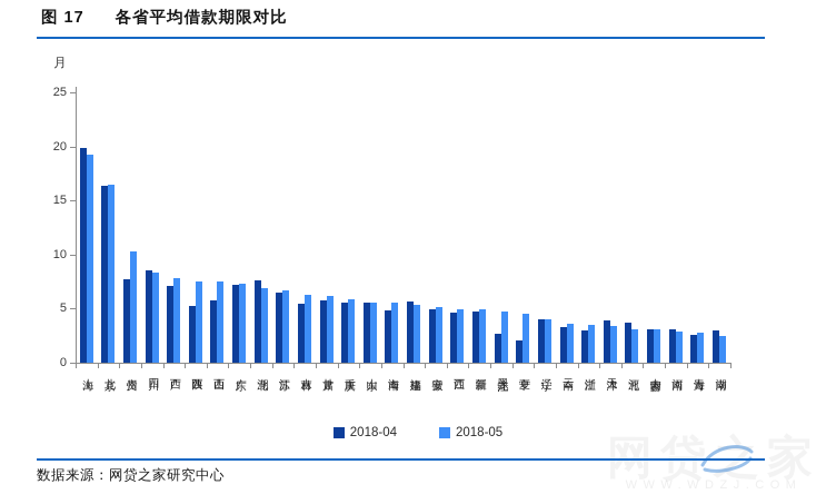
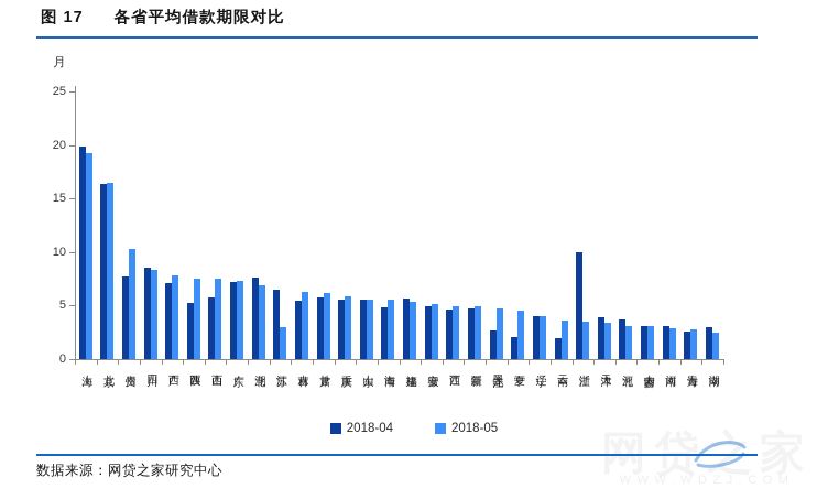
2018-05/江苏: 7 -> 3
2018-04/云南: 3 -> 2
2018-04/浙江: 3 -> 10
